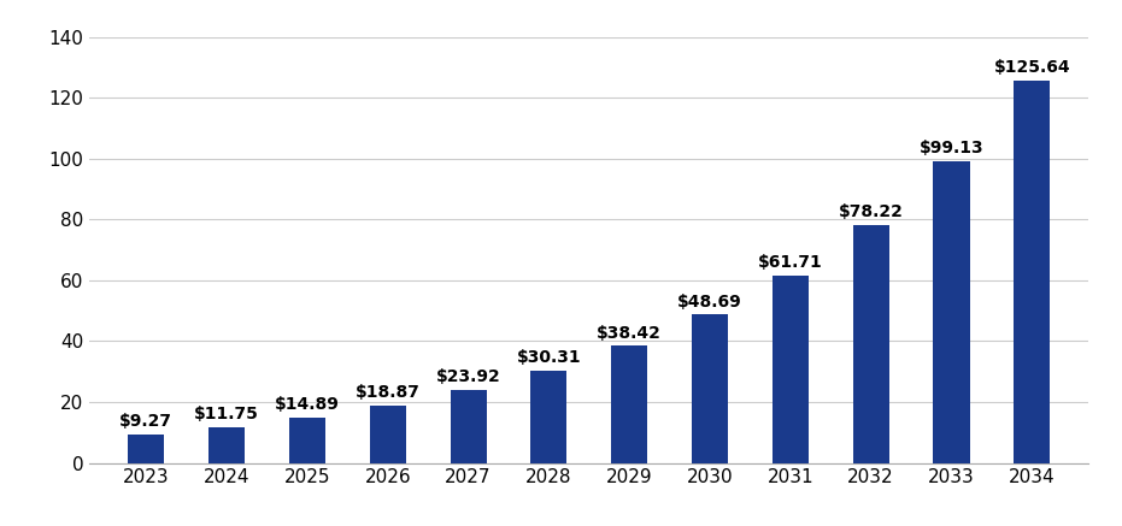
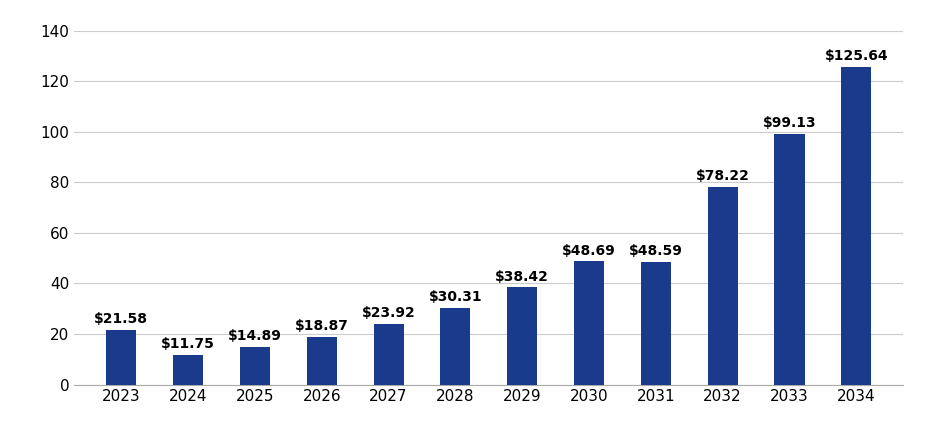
2023: $9.27 -> $21.58
2031: $61.71 -> $48.59
